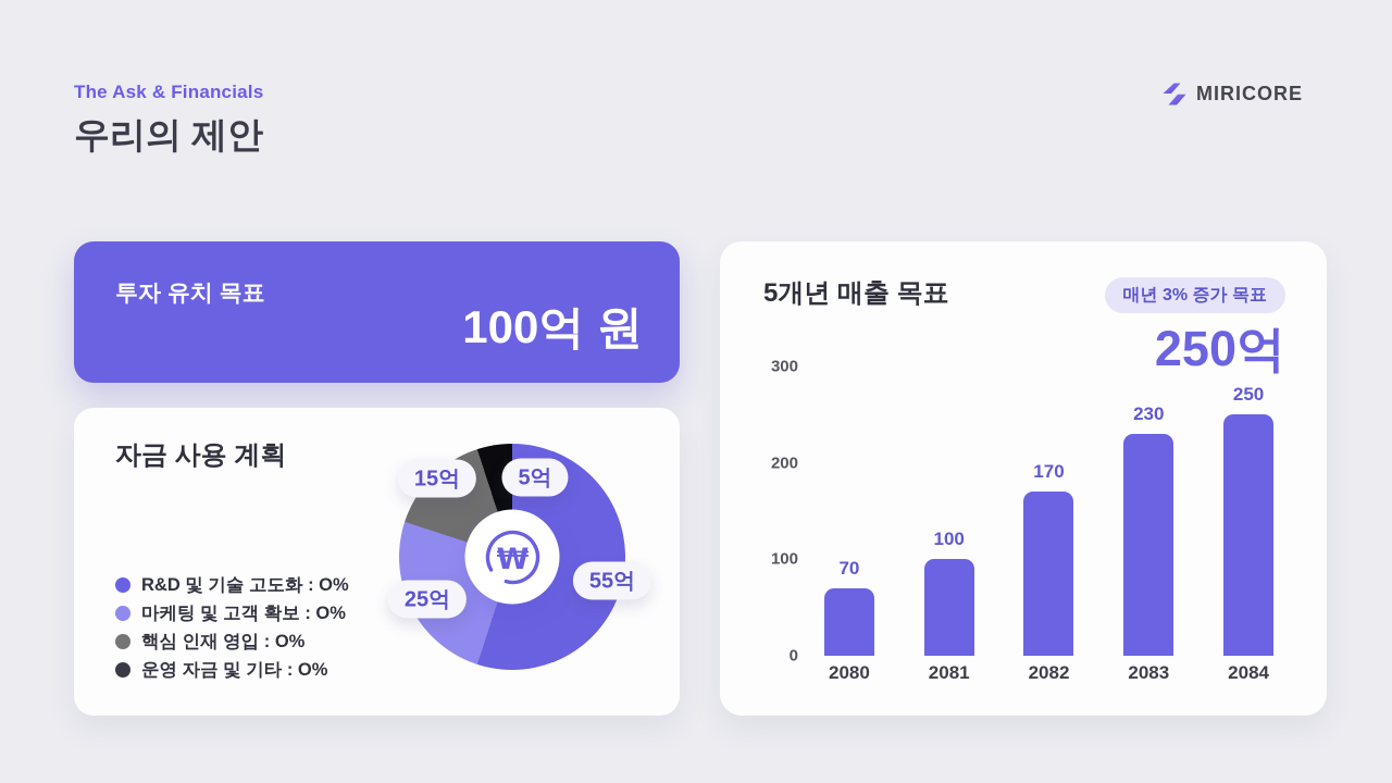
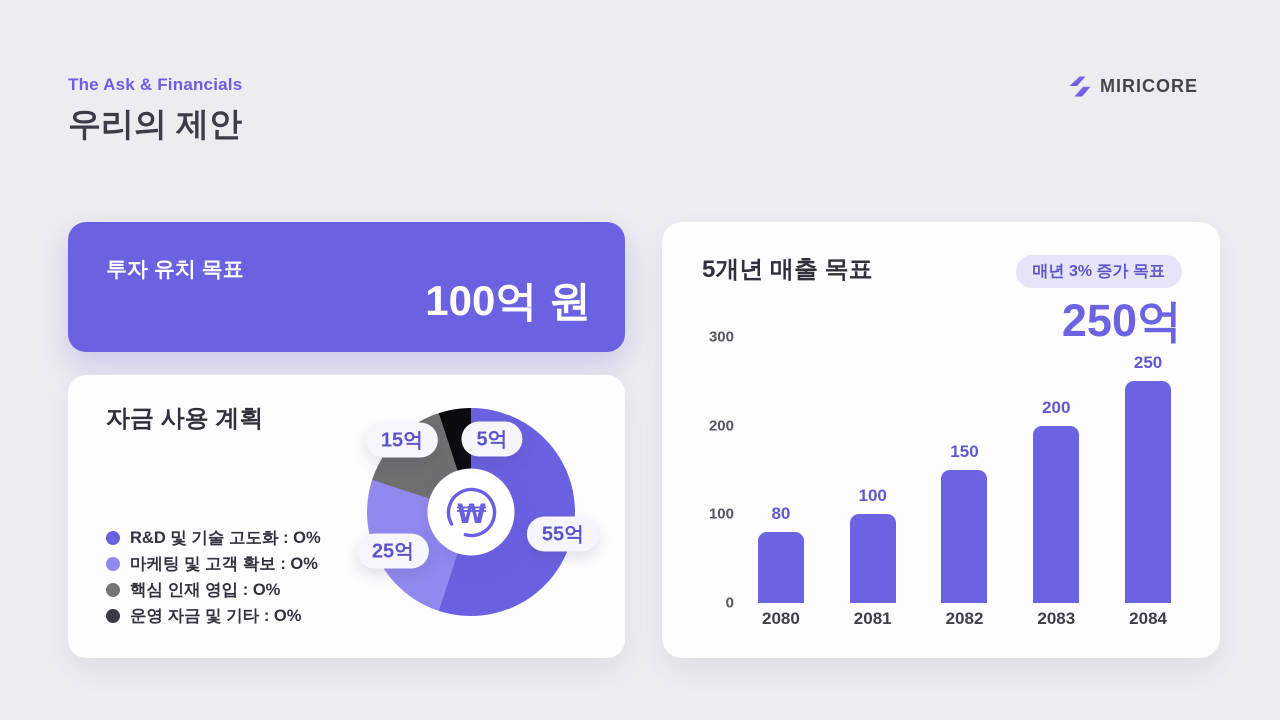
5개년 매출 목표/2080: 70 -> 80
5개년 매출 목표/2082: 170 -> 150
5개년 매출 목표/2083: 230 -> 200
